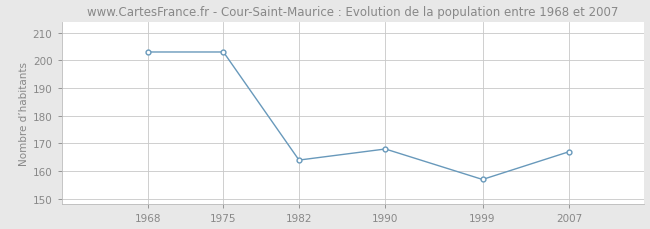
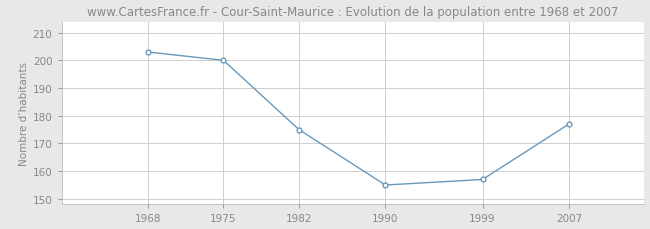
1975: 203 -> 200
1982: 164 -> 175
1990: 168 -> 155
2007: 167 -> 177
